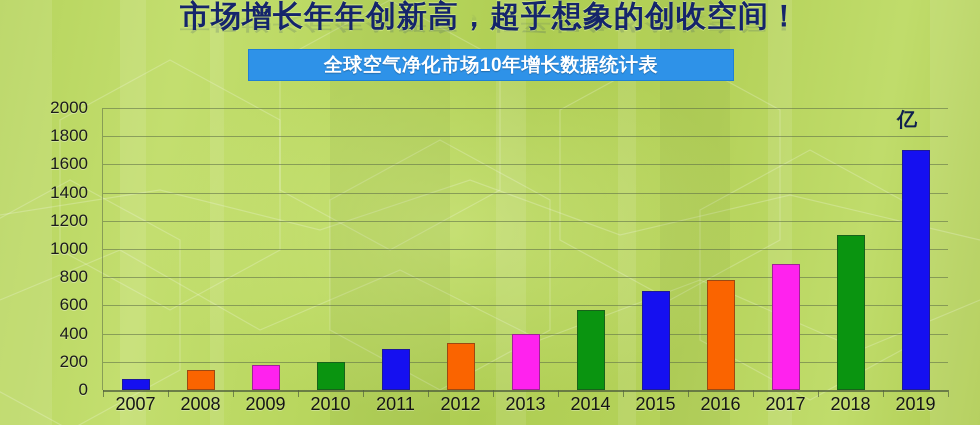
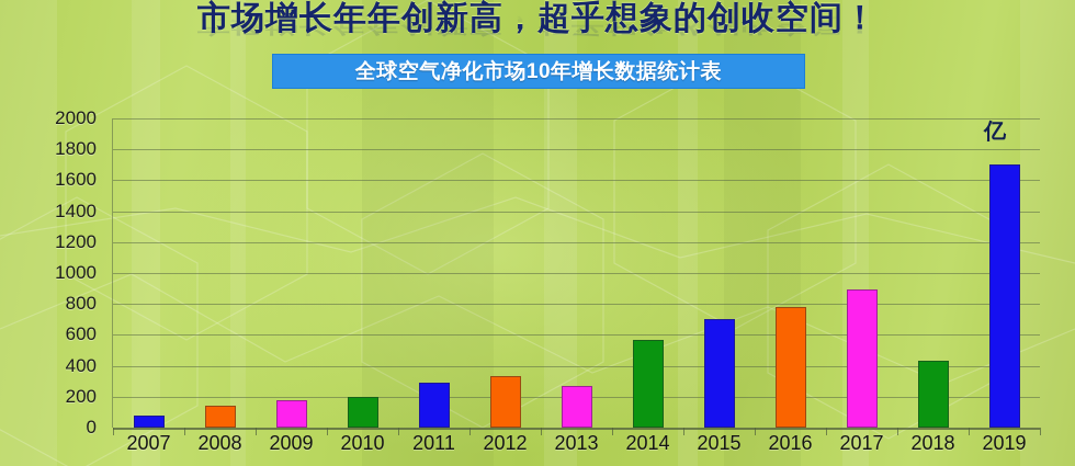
2013: 400 -> 270
2018: 1100 -> 430
